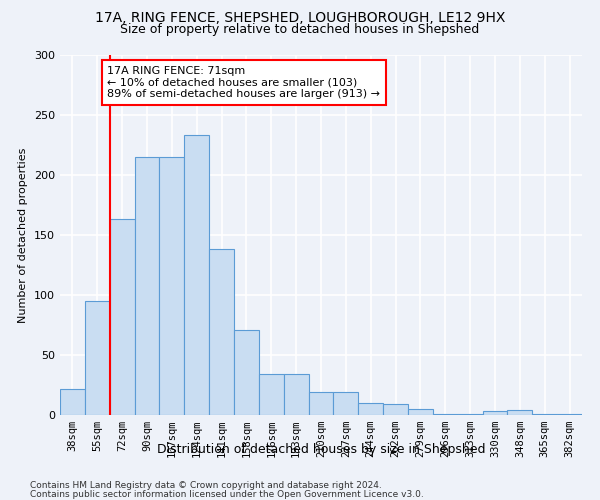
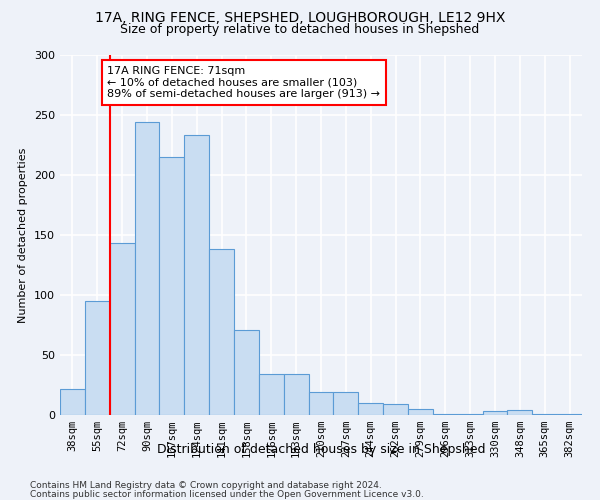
72sqm: 163 -> 143
90sqm: 215 -> 244
